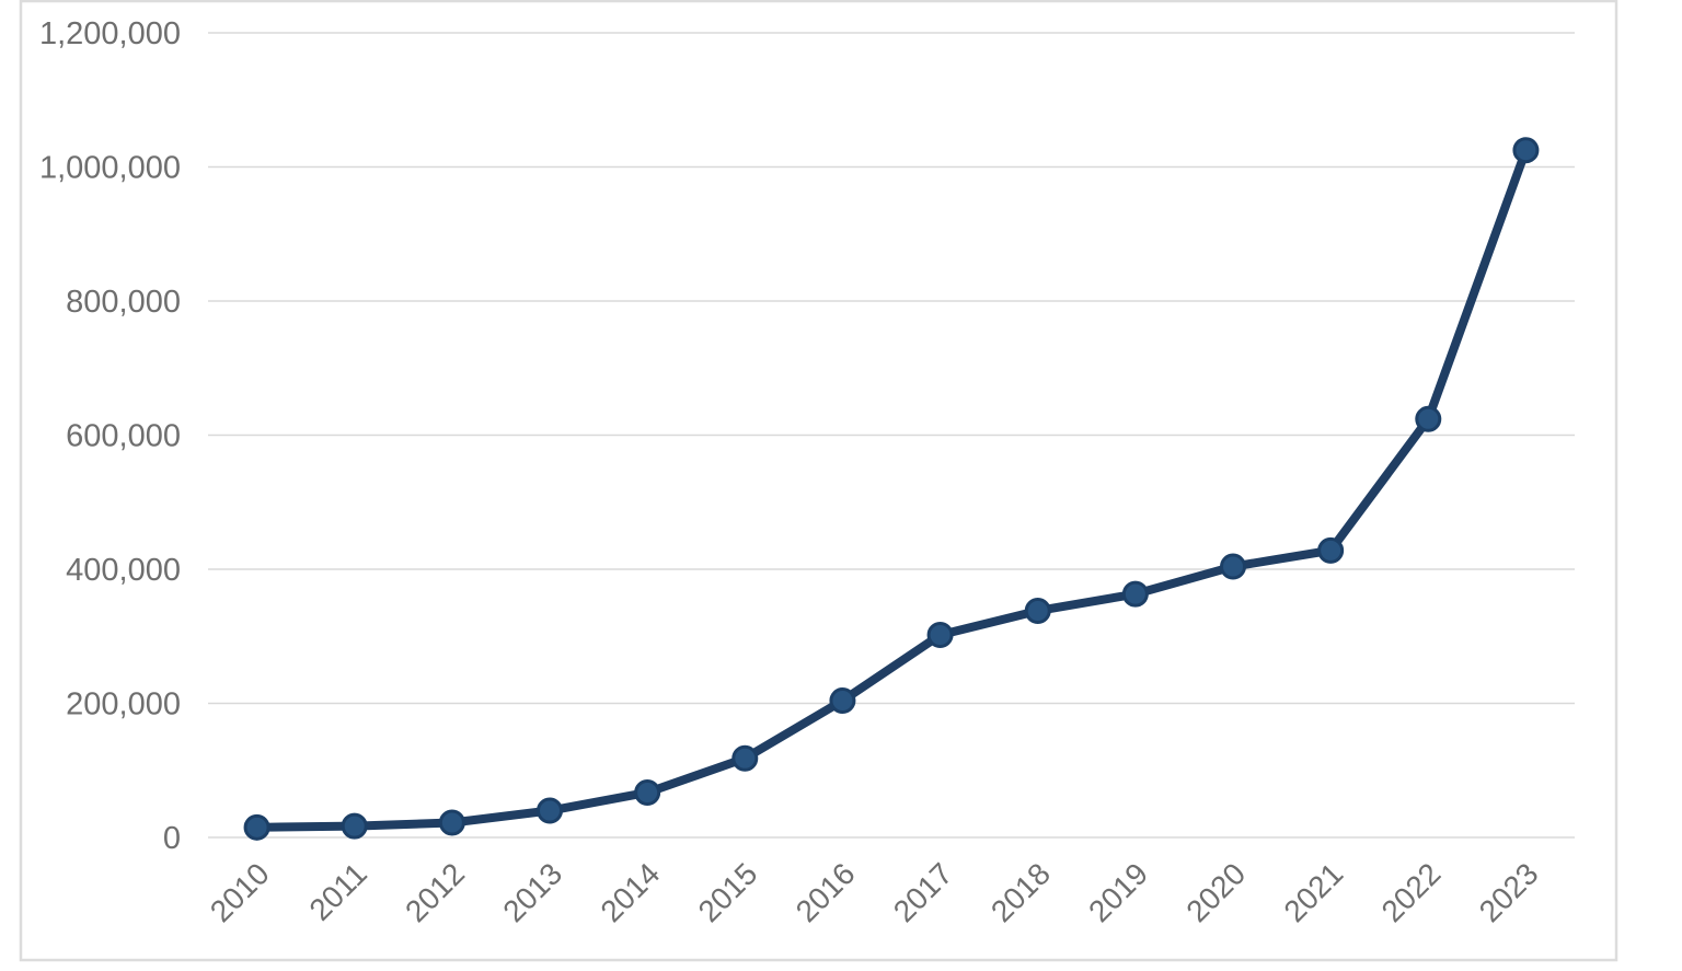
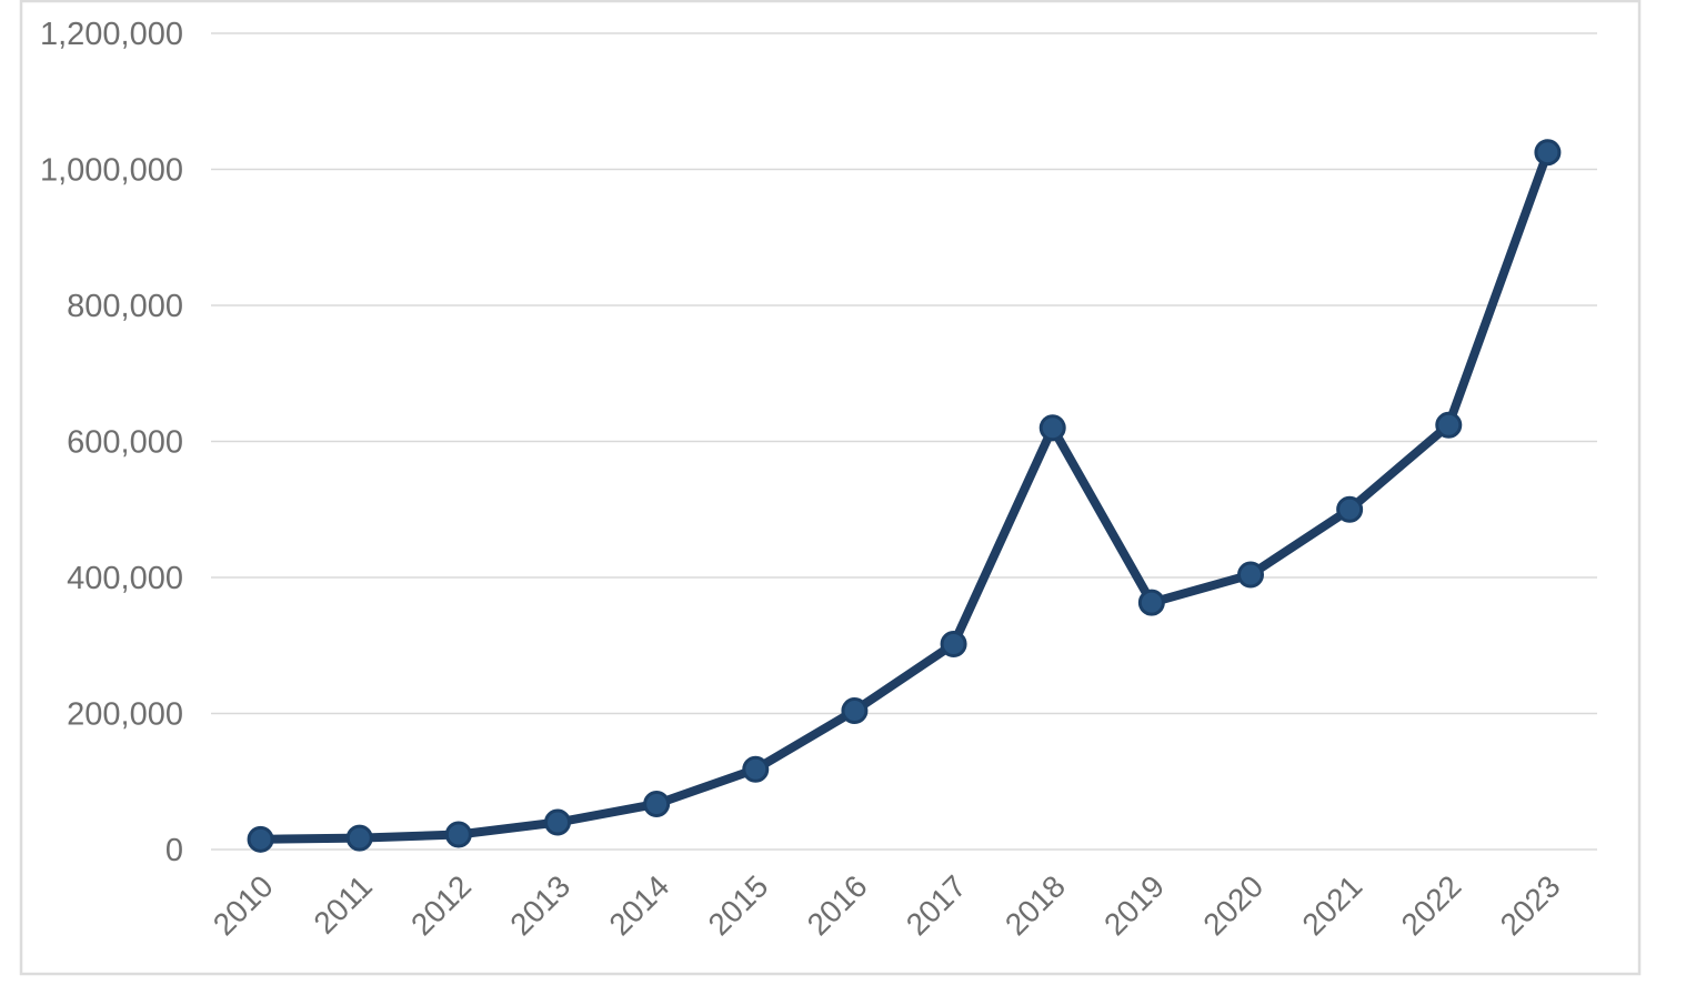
2018: 340000 -> 620000
2021: 430000 -> 500000
